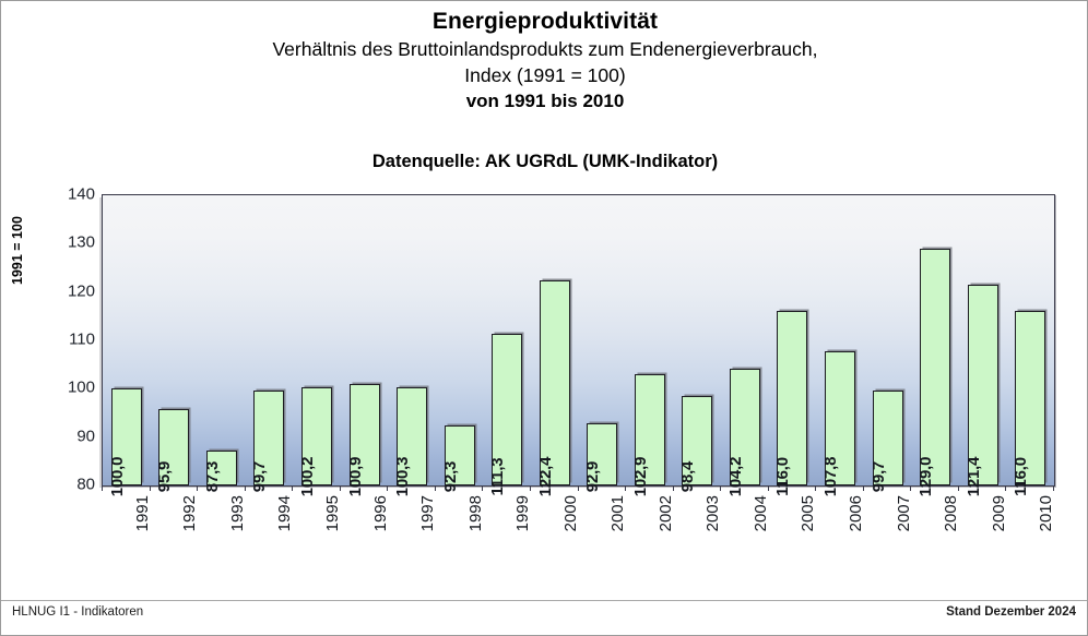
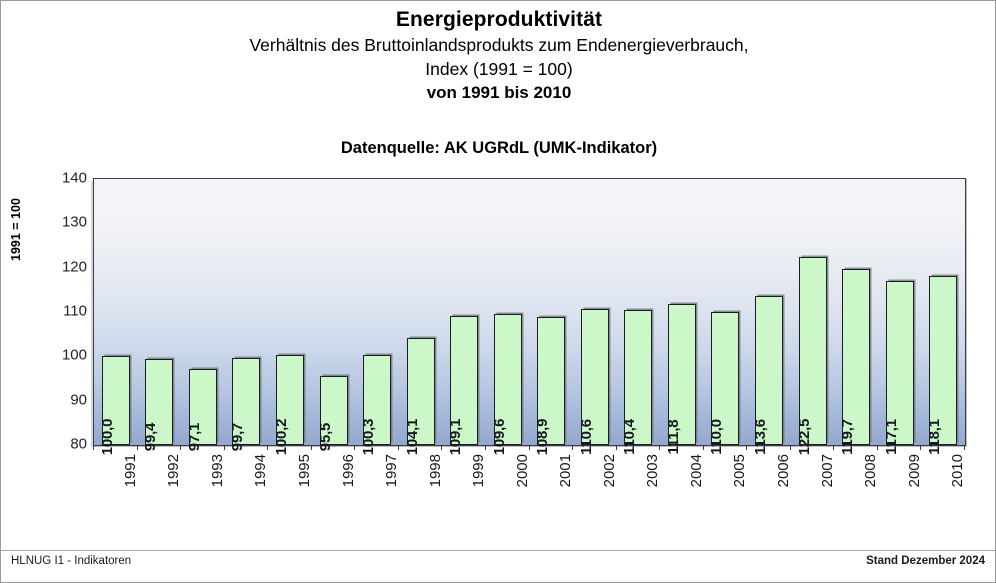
1992: 95,9 -> 99,4
1993: 87,3 -> 97,1
1996: 100,9 -> 95,5
1998: 92,3 -> 104,1
1999: 111,3 -> 109,1
2000: 122,4 -> 109,6
2001: 92,9 -> 108,9
2002: 102,9 -> 110,6
2003: 98,4 -> 110,4
2004: 104,2 -> 111,8
2005: 116,0 -> 110,0
2006: 107,8 -> 113,6
2007: 99,7 -> 122,5
2008: 129,0 -> 119,7
2009: 121,4 -> 117,1
2010: 116,0 -> 118,1
